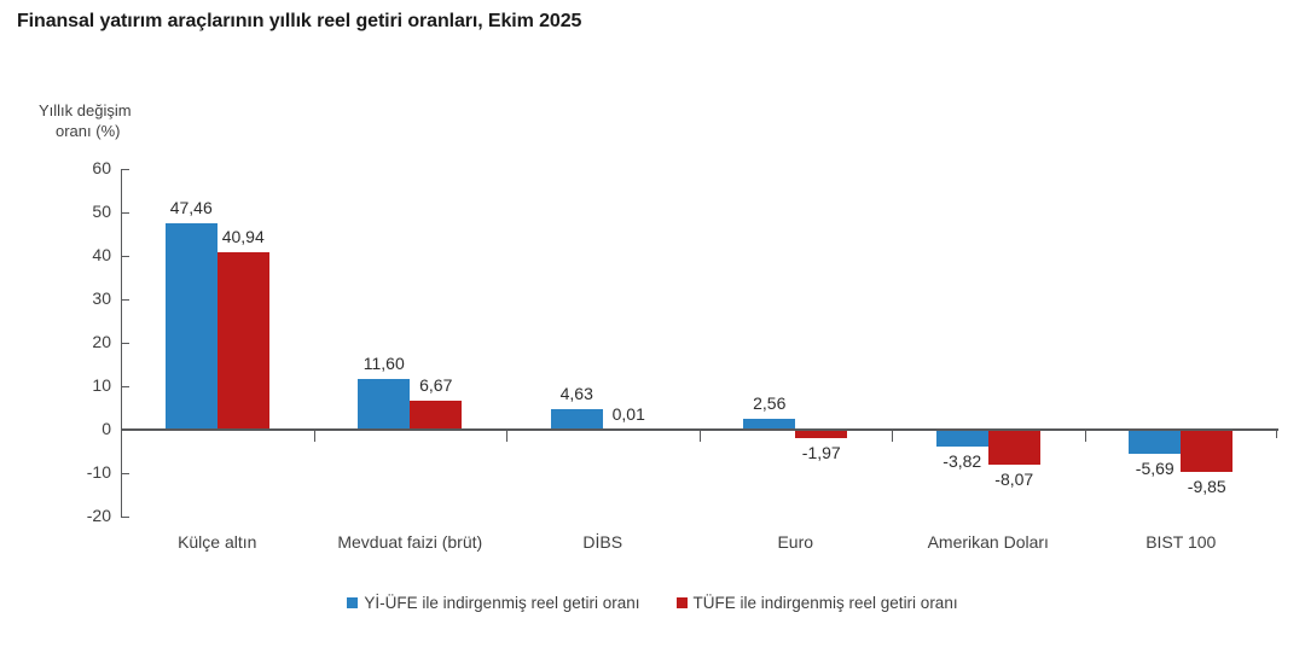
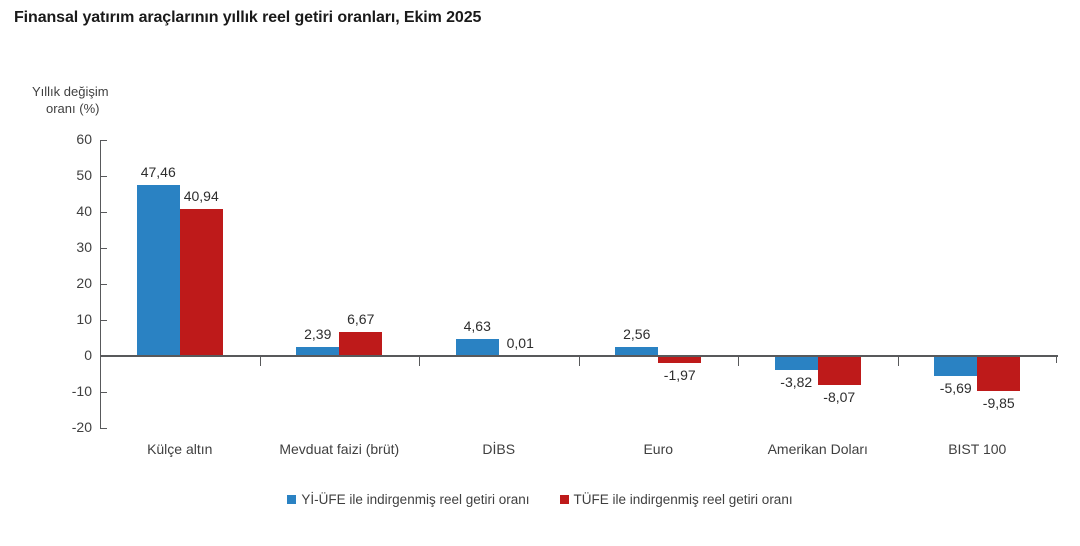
Yİ-ÜFE ile indirgenmiş reel getiri oranı/Mevduat faizi (brüt): 11,60 -> 2,39
